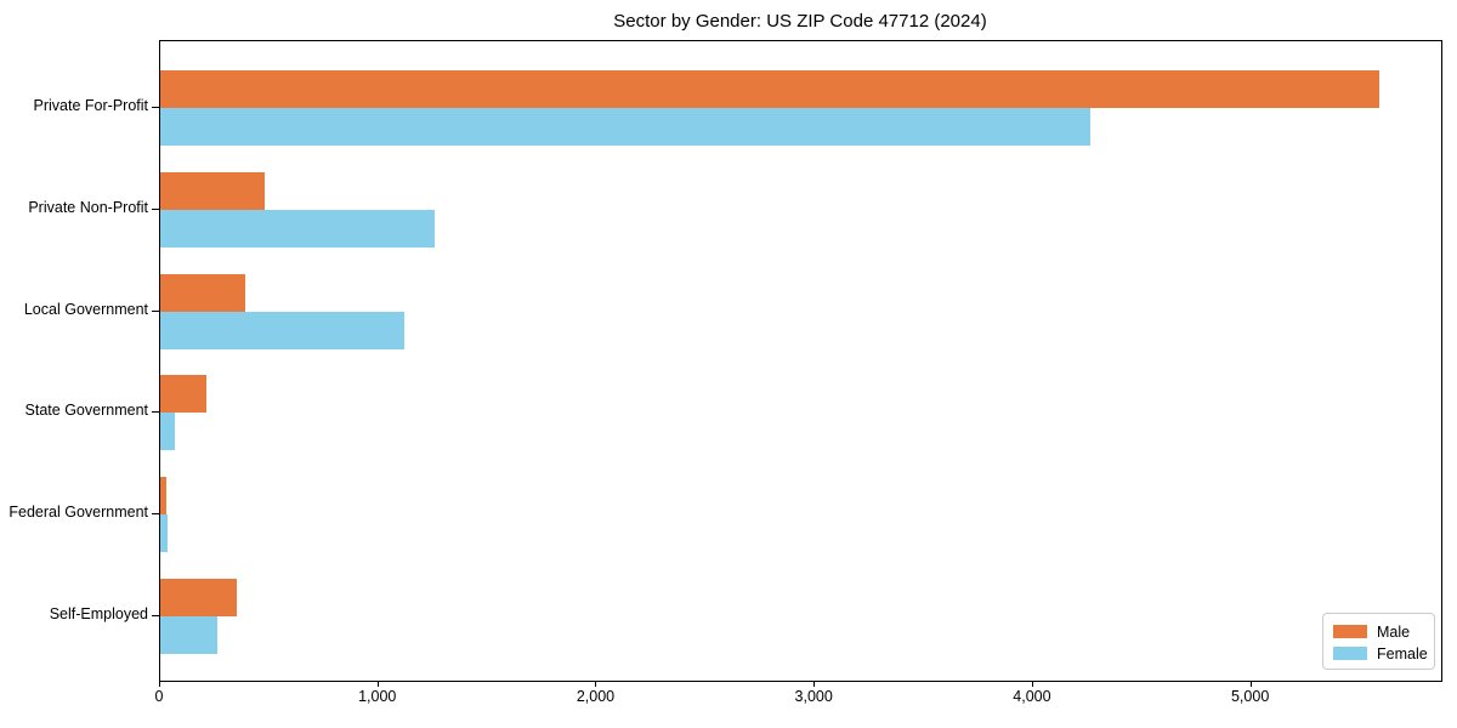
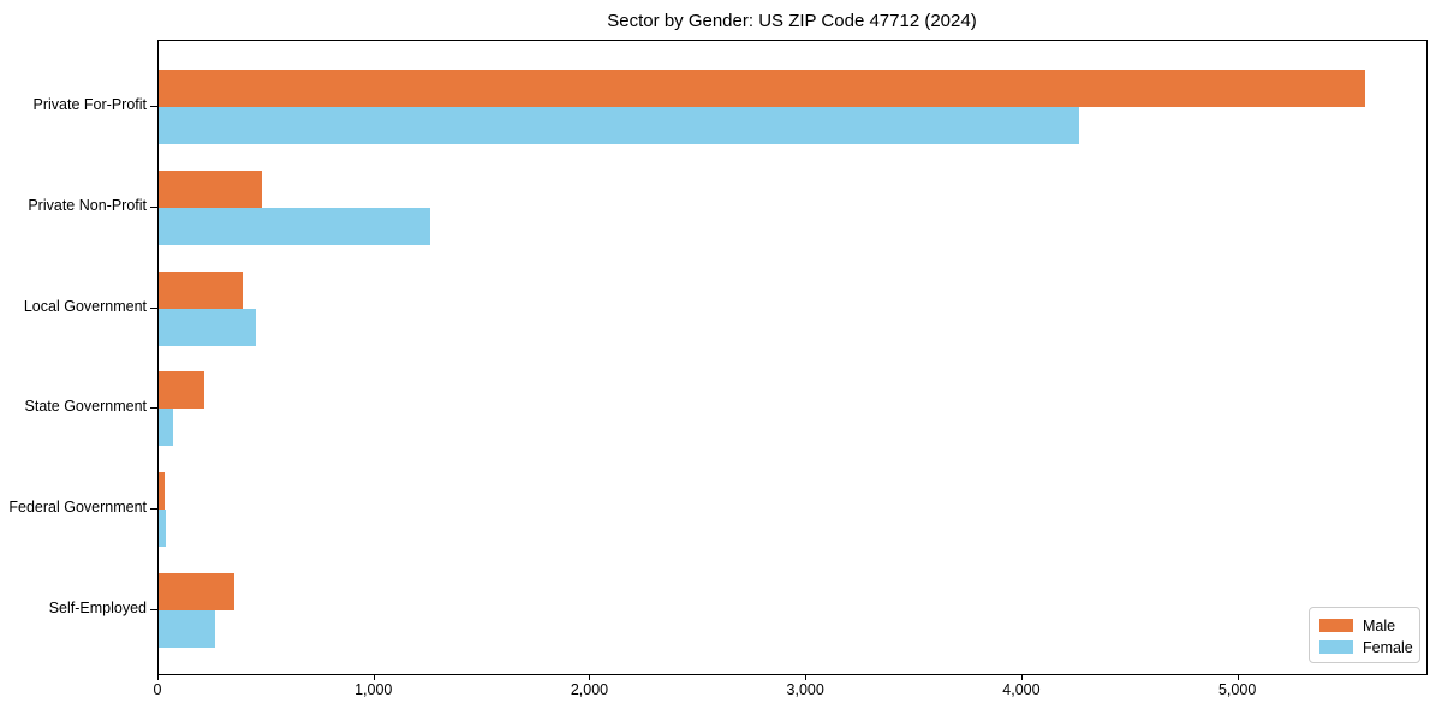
Female/Local Government: 1120 -> 450
